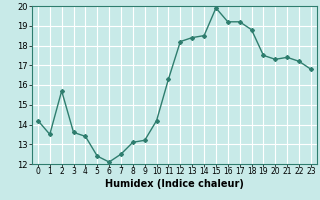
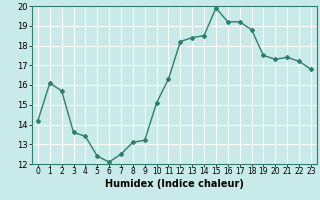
1: 13.5 -> 16.1
10: 14.2 -> 15.1
